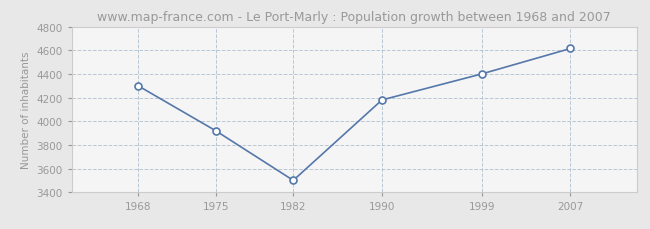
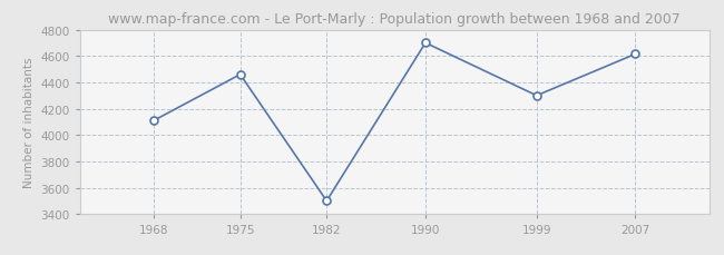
1968: 4300 -> 4110
1975: 3920 -> 4460
1990: 4180 -> 4700
1999: 4400 -> 4300
